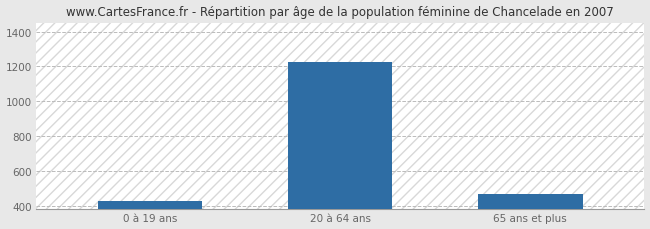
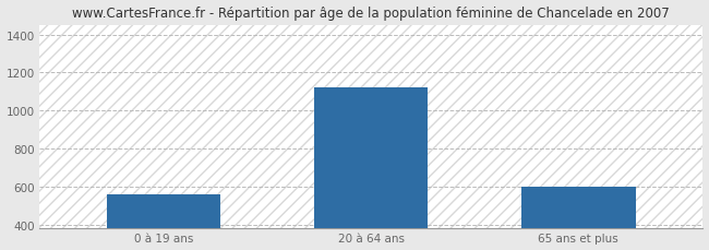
0 à 19 ans: 430 -> 560
20 à 64 ans: 1220 -> 1120
65 ans et plus: 470 -> 600
